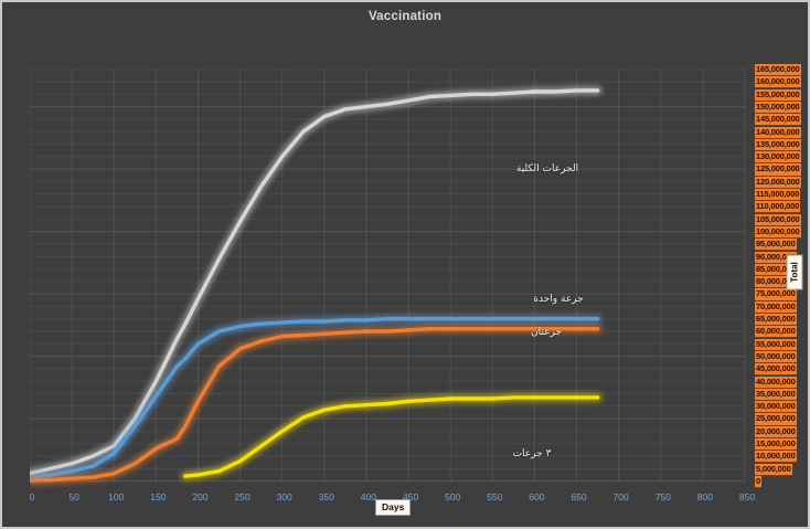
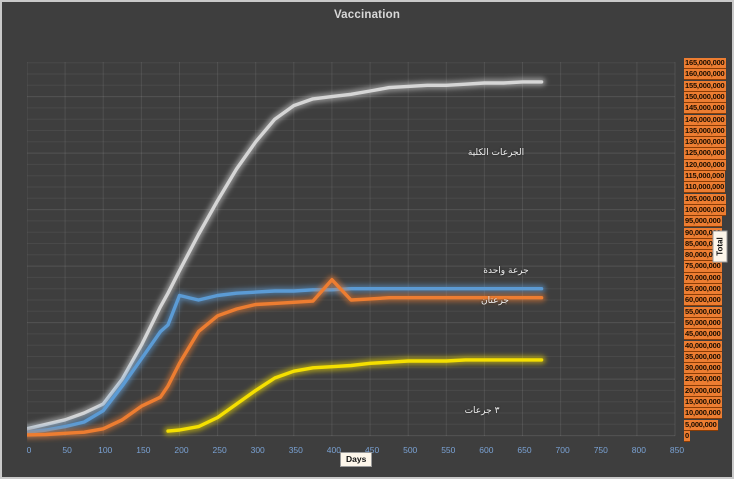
جرعة واحدة/200: 55000000 -> 62000000
جرعتان/400: 60000000 -> 69000000
